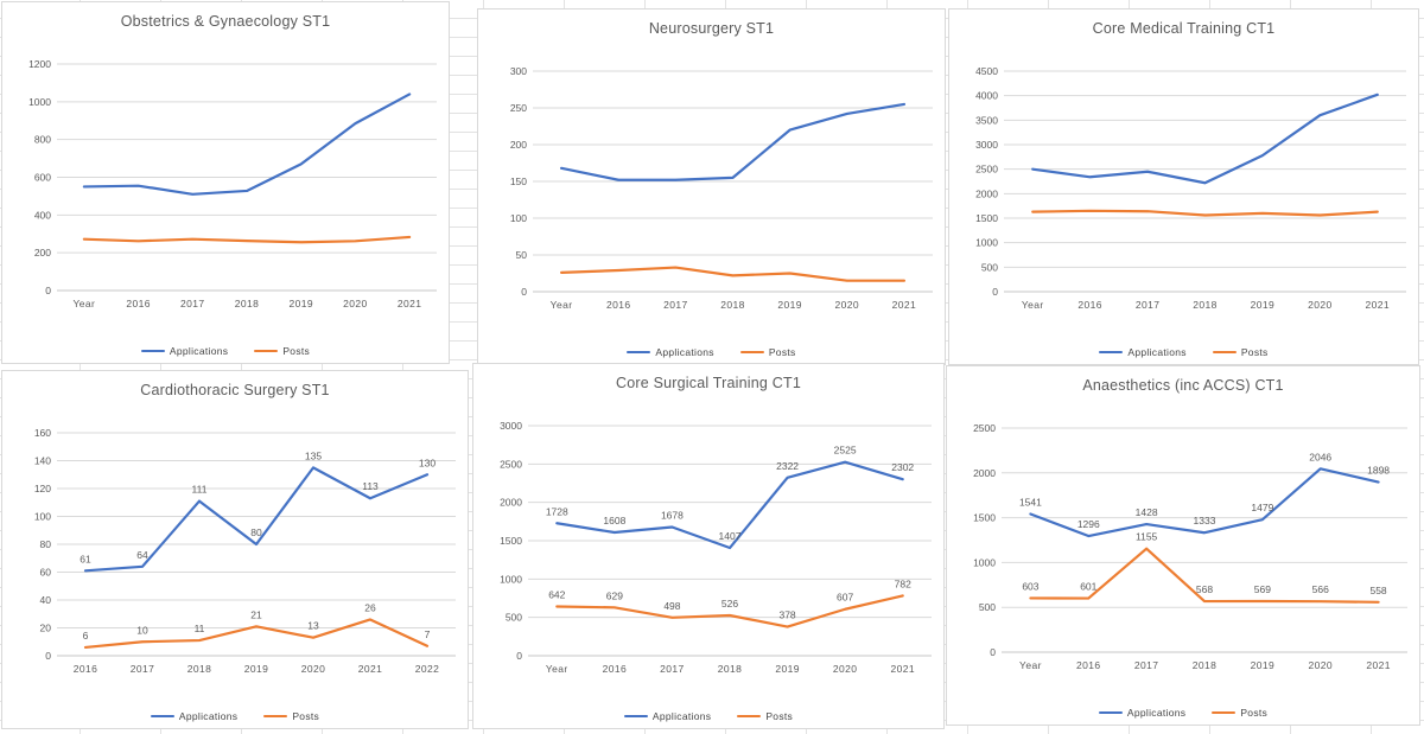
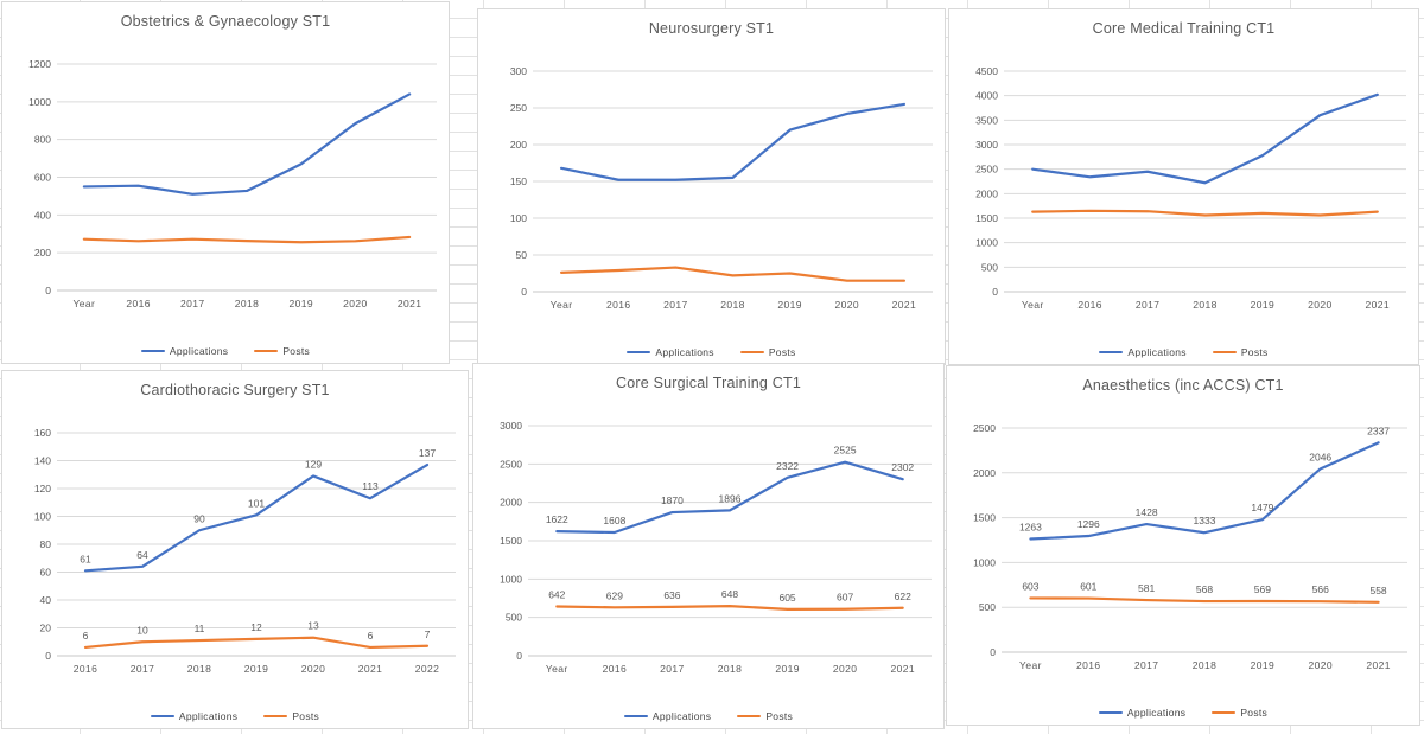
Cardiothoracic Surgery ST1/Applications/2018: 111 -> 90
Cardiothoracic Surgery ST1/Applications/2019: 80 -> 101
Cardiothoracic Surgery ST1/Posts/2019: 21 -> 12
Cardiothoracic Surgery ST1/Applications/2020: 135 -> 129
Cardiothoracic Surgery ST1/Posts/2021: 26 -> 6
Cardiothoracic Surgery ST1/Applications/2022: 130 -> 137
Core Surgical Training CT1/Applications/Year: 1728 -> 1622
Core Surgical Training CT1/Applications/2017: 1678 -> 1870
Core Surgical Training CT1/Posts/2017: 498 -> 636
Core Surgical Training CT1/Applications/2018: 1407 -> 1896
Core Surgical Training CT1/Posts/2018: 526 -> 648
Core Surgical Training CT1/Posts/2019: 378 -> 605
Core Surgical Training CT1/Posts/2021: 782 -> 622
Anaesthetics (inc ACCS) CT1/Applications/Year: 1541 -> 1263
Anaesthetics (inc ACCS) CT1/Posts/2017: 1155 -> 581
Anaesthetics (inc ACCS) CT1/Applications/2021: 1898 -> 2337
